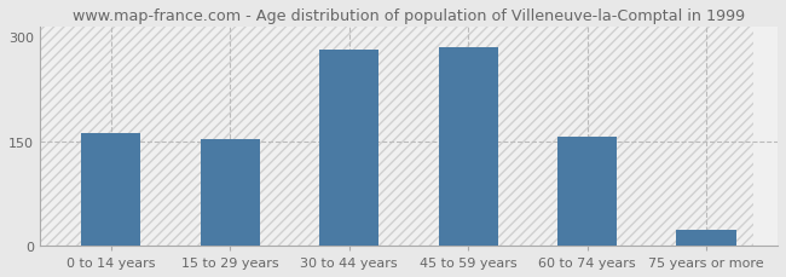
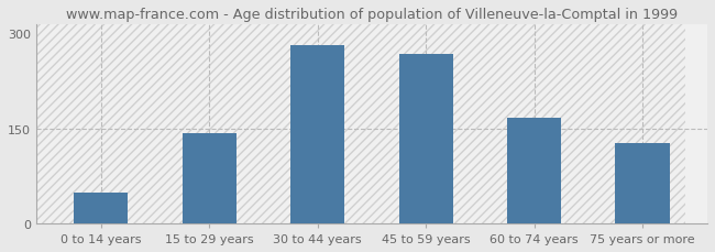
0 to 14 years: 162 -> 48
15 to 29 years: 152 -> 142
45 to 59 years: 285 -> 268
60 to 74 years: 156 -> 166
75 years or more: 22 -> 126
